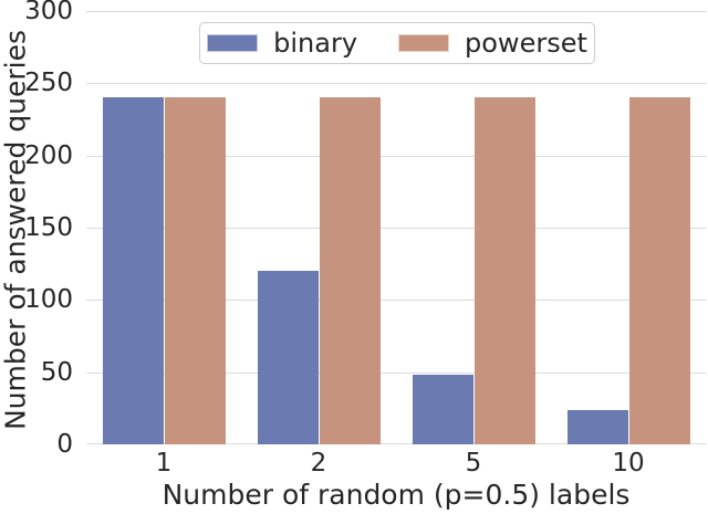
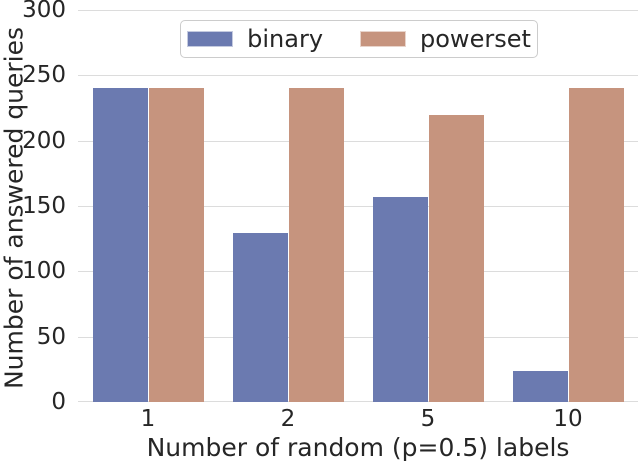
binary/2: 120 -> 129
binary/5: 48 -> 157
powerset/5: 240 -> 220
